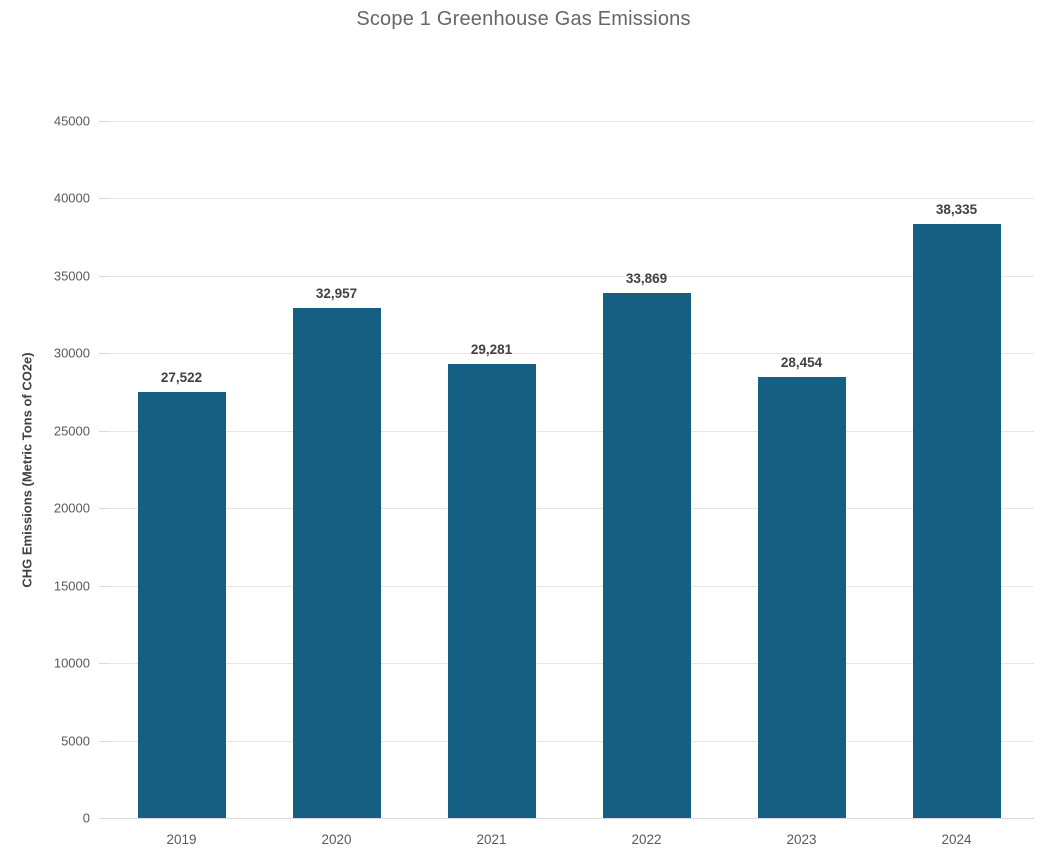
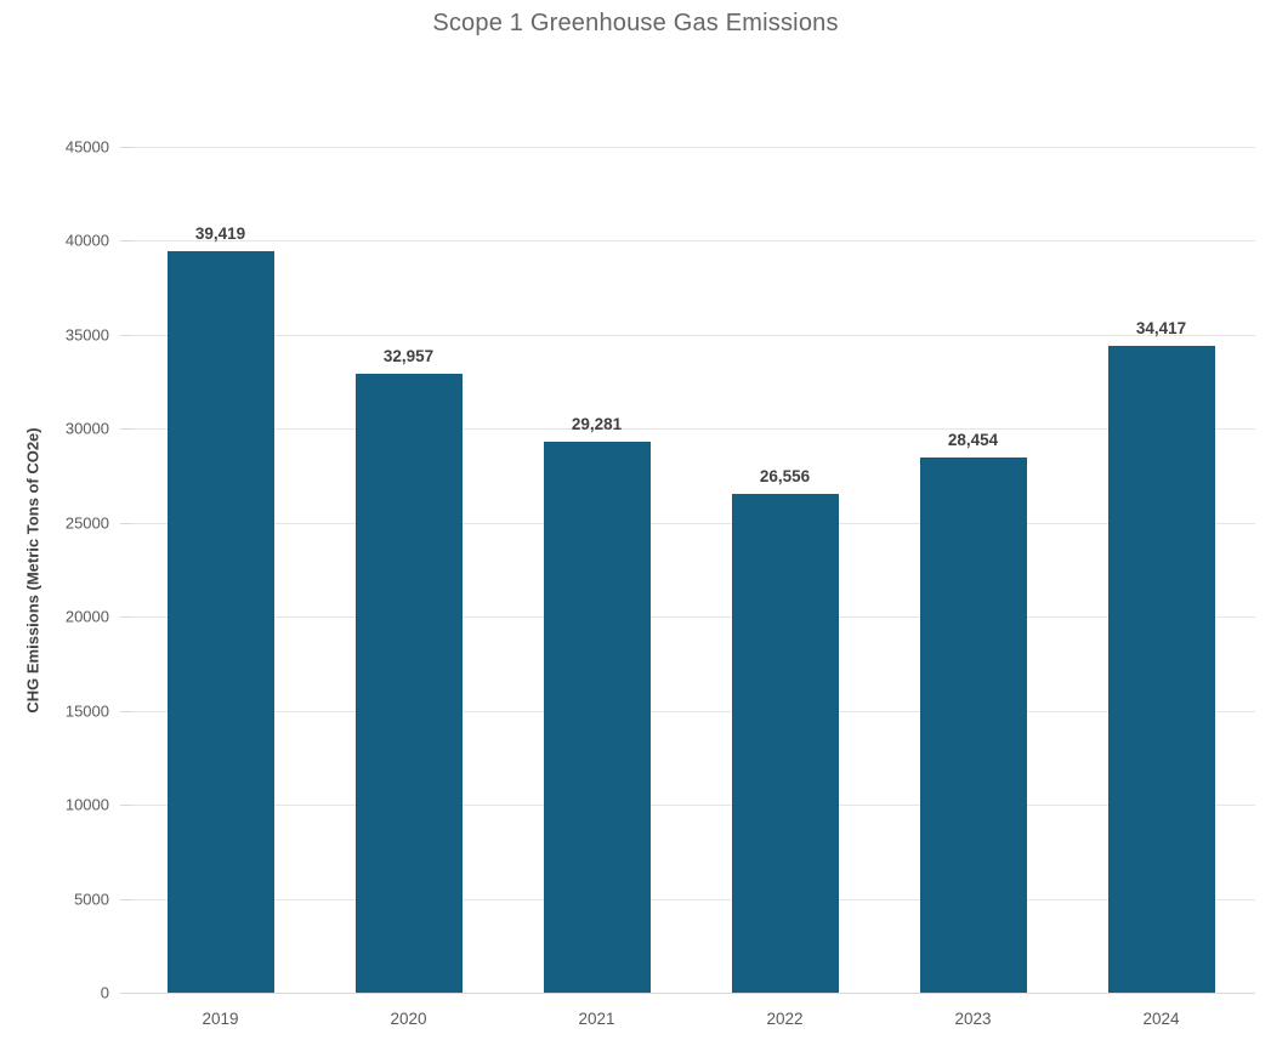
2019: 27,522 -> 39,419
2022: 33,869 -> 26,556
2024: 38,335 -> 34,417
